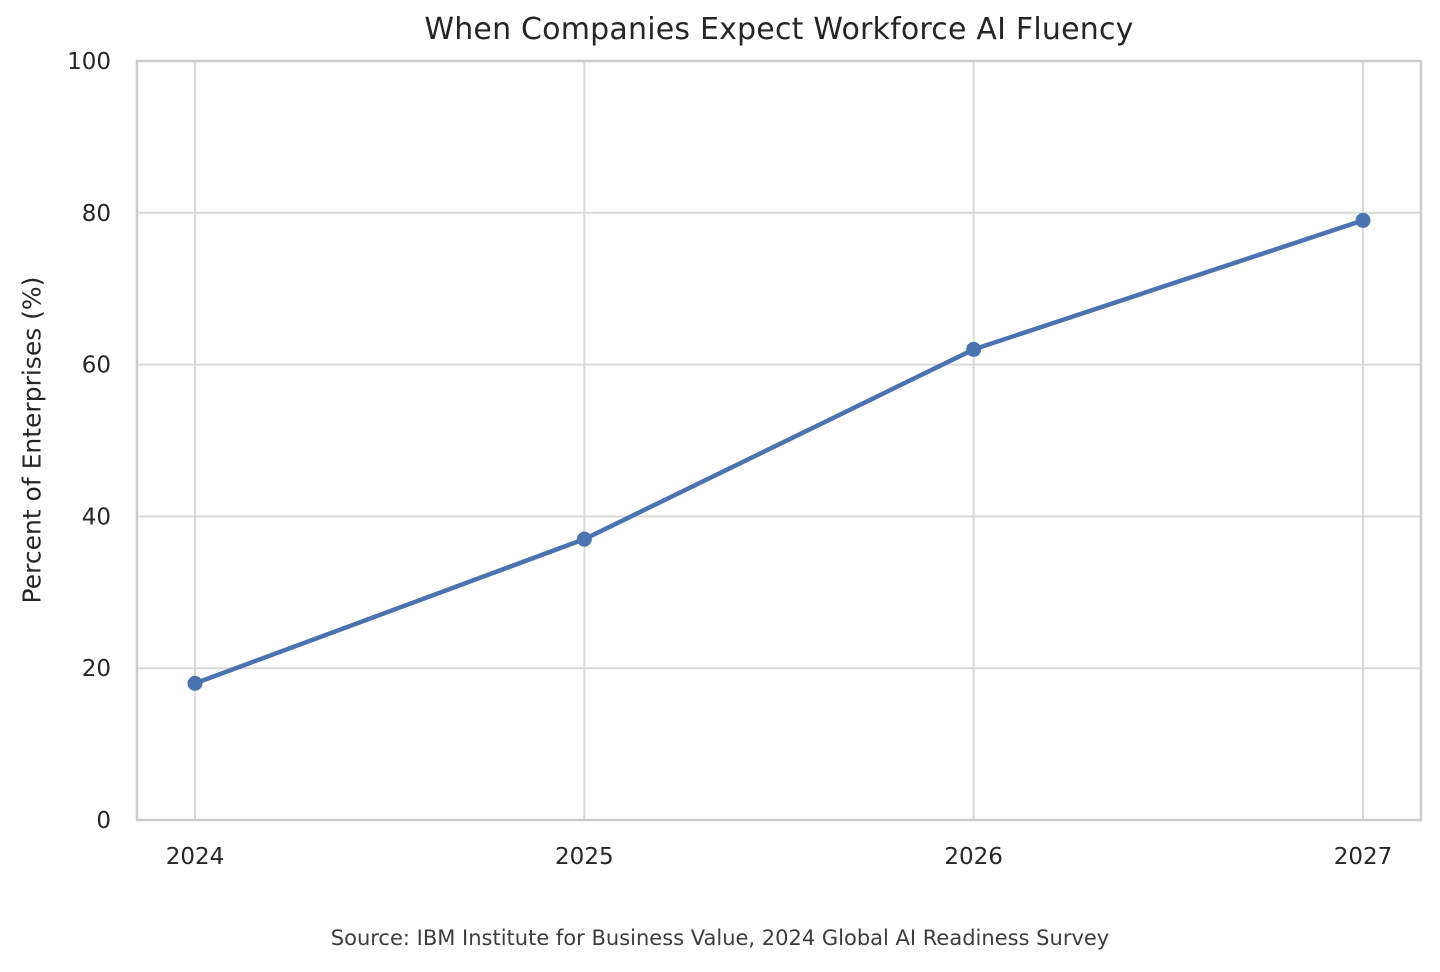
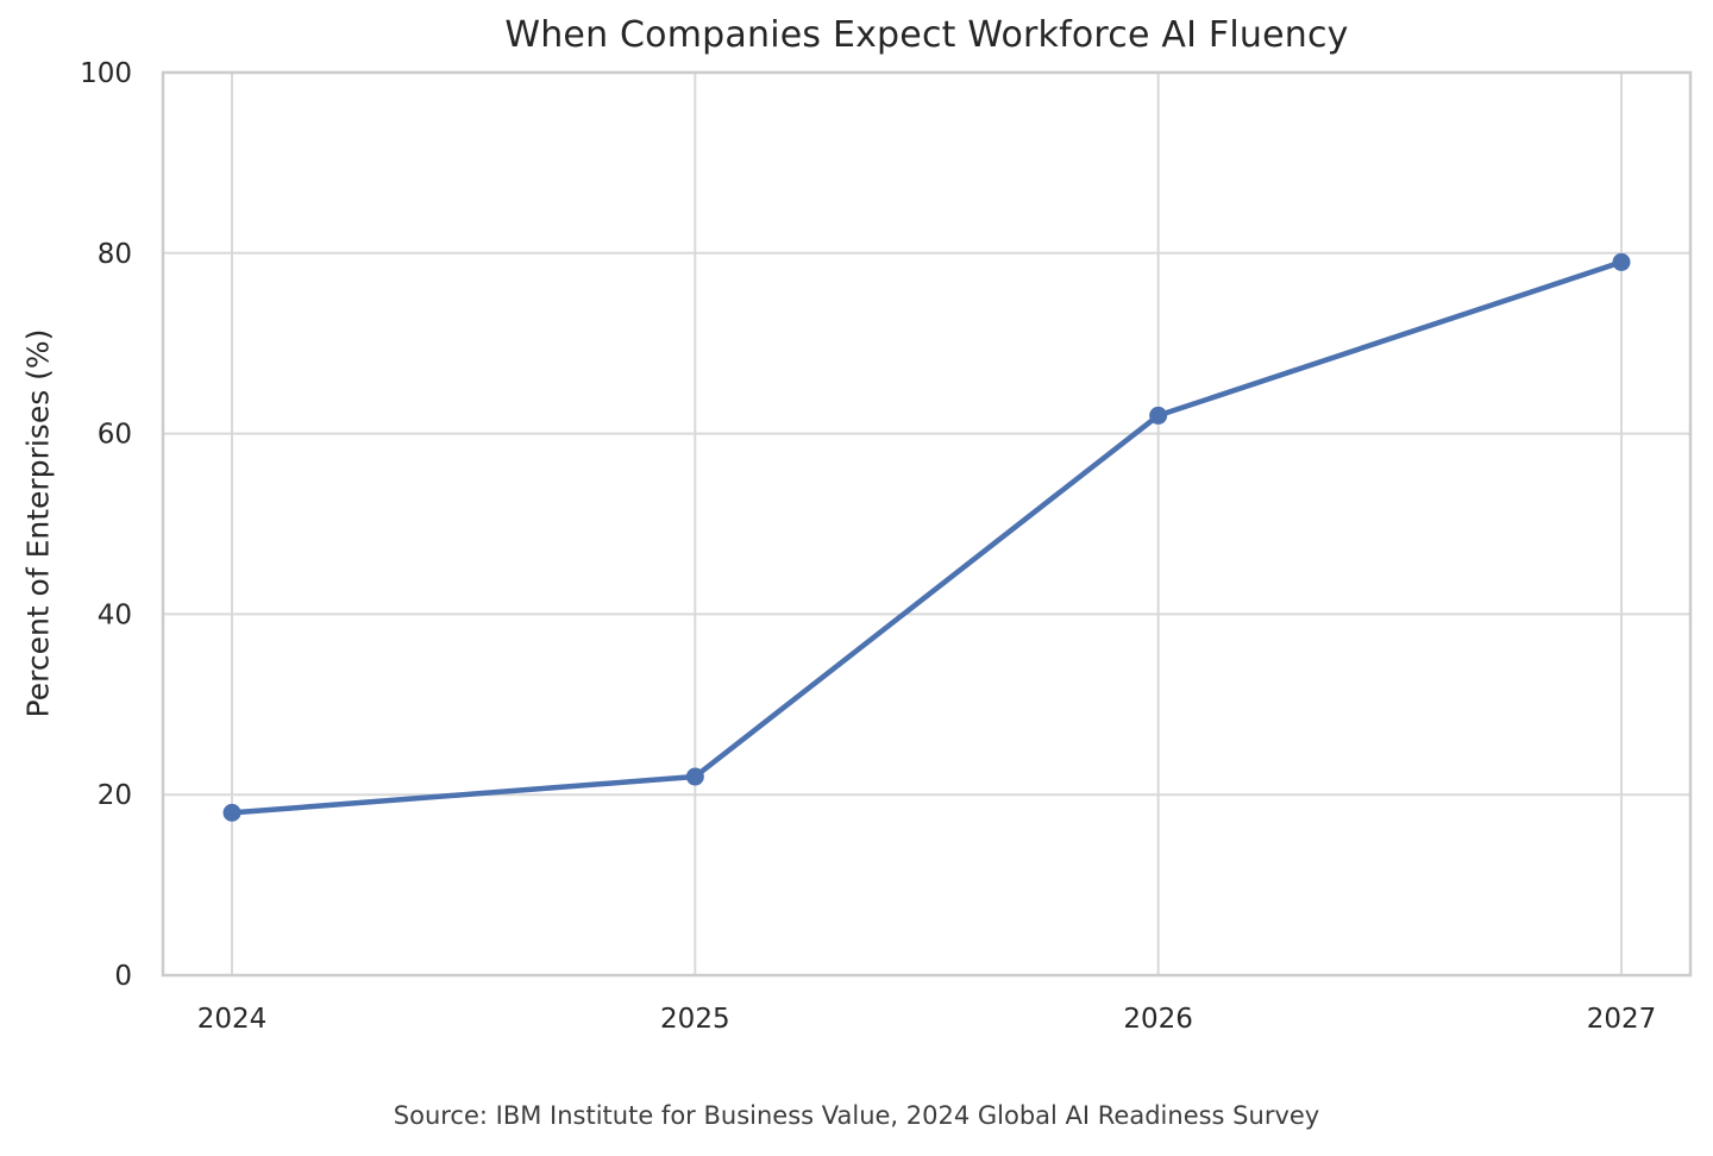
2025: 37 -> 22
